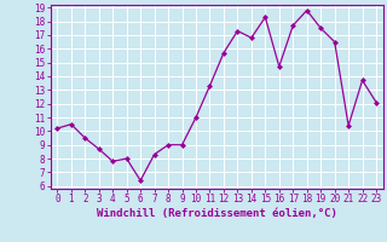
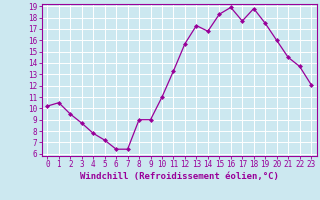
5: 8.0 -> 7.2
7: 8.3 -> 6.4
16: 14.7 -> 18.9
20: 16.5 -> 16.0
21: 10.4 -> 14.5
